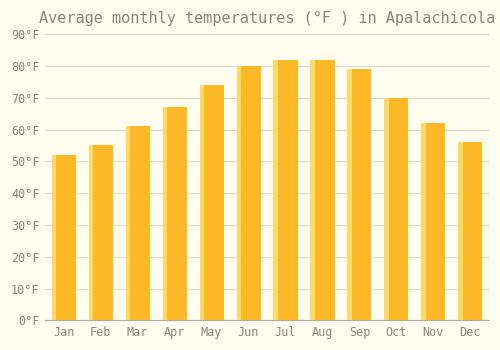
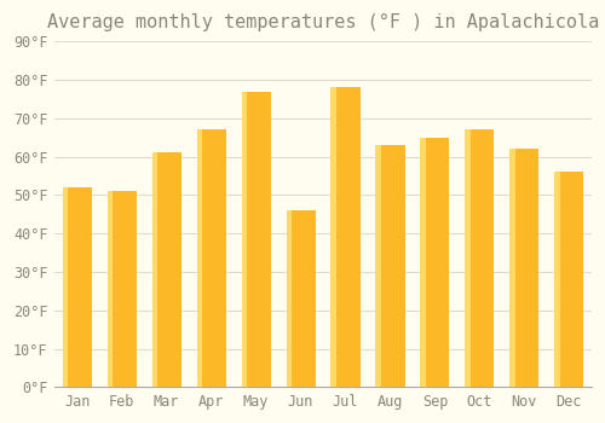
Feb: 55°F -> 51°F
May: 74°F -> 77°F
Jun: 80°F -> 46°F
Jul: 82°F -> 78°F
Aug: 82°F -> 63°F
Sep: 79°F -> 65°F
Oct: 70°F -> 67°F
